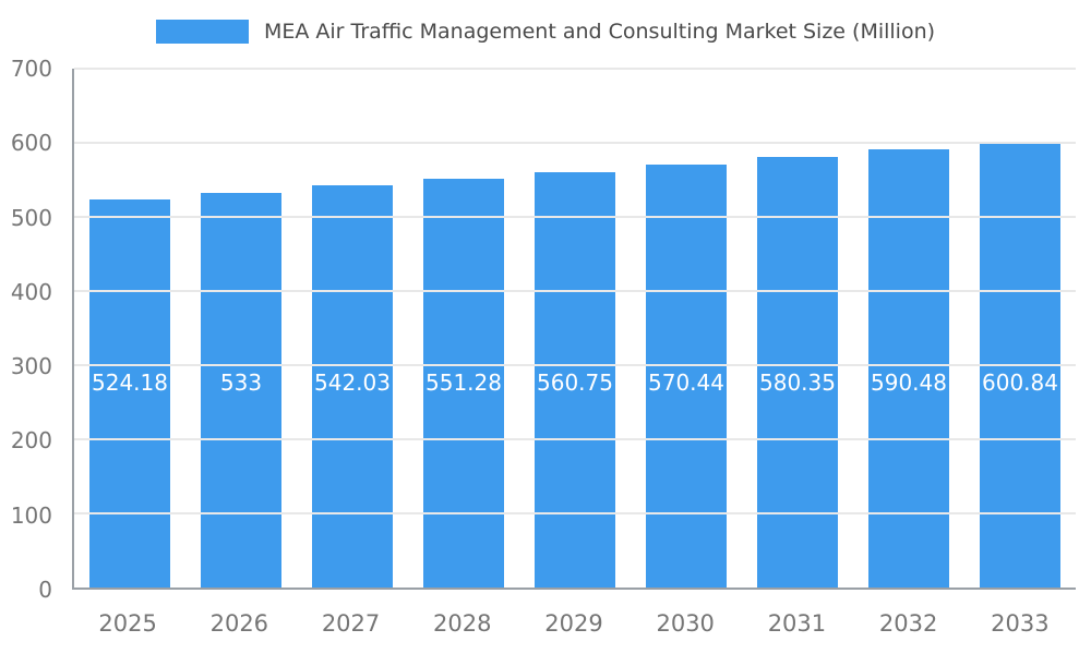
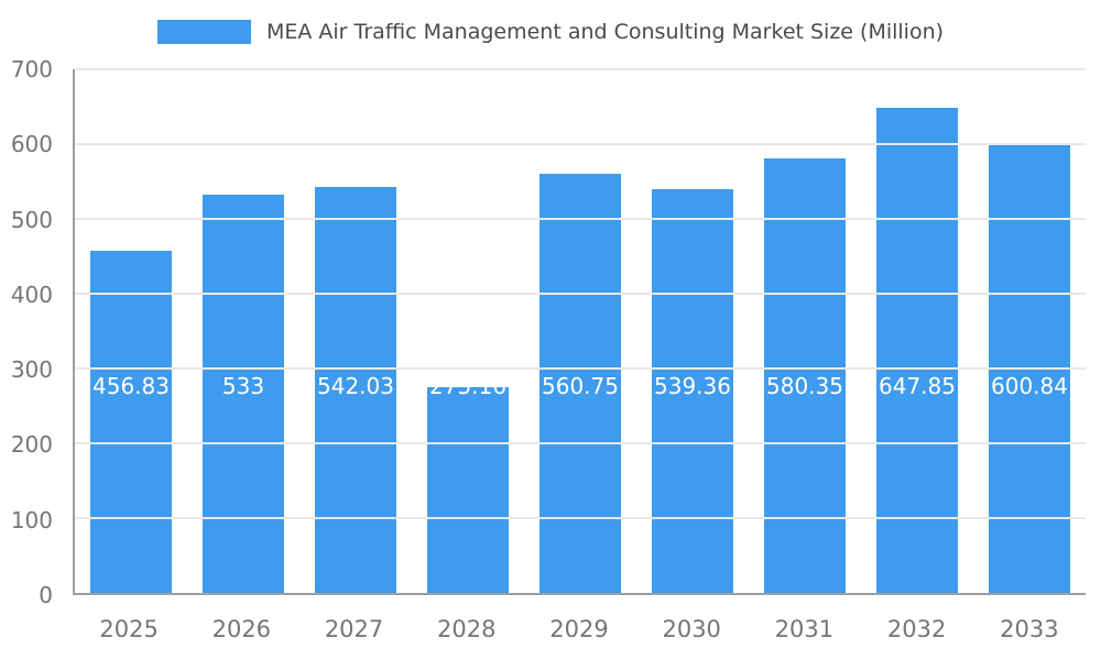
2025: 524.18 -> 456.83
2028: 551.28 -> 275.16
2030: 570.44 -> 539.36
2032: 590.48 -> 647.85
